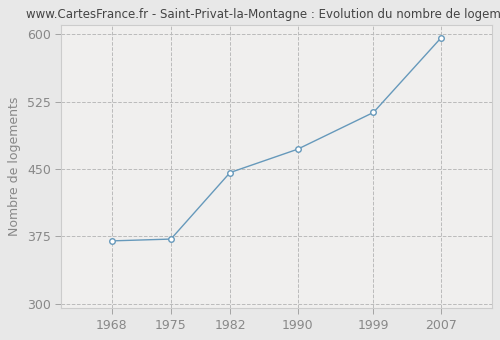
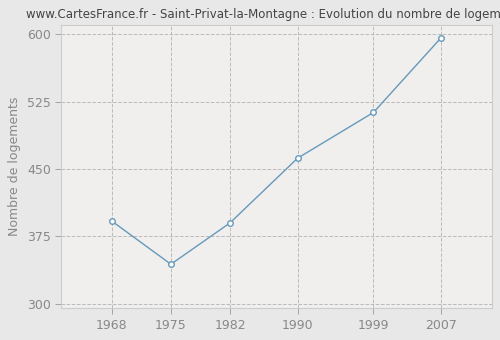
1968: 370 -> 392
1975: 372 -> 344
1982: 446 -> 390
1990: 472 -> 462
